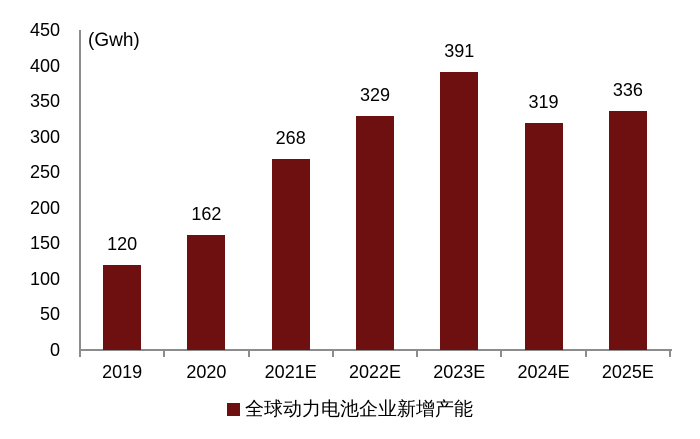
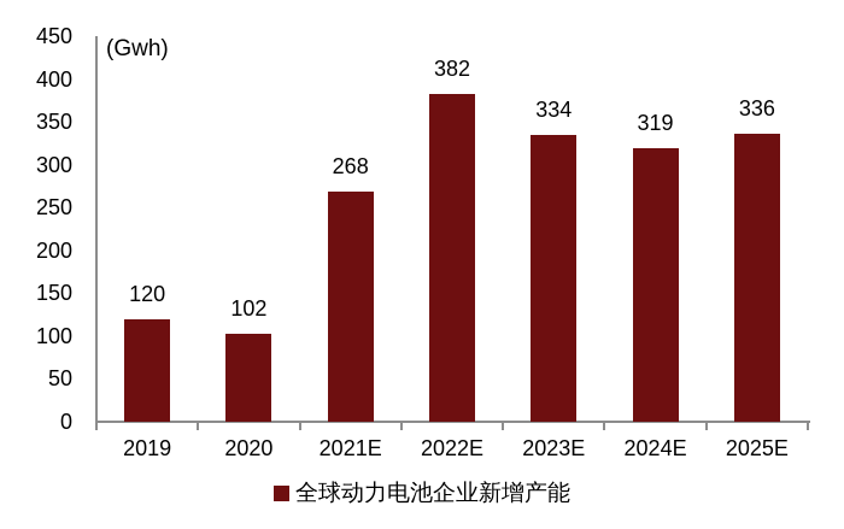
2020: 162 -> 102
2022E: 329 -> 382
2023E: 391 -> 334
